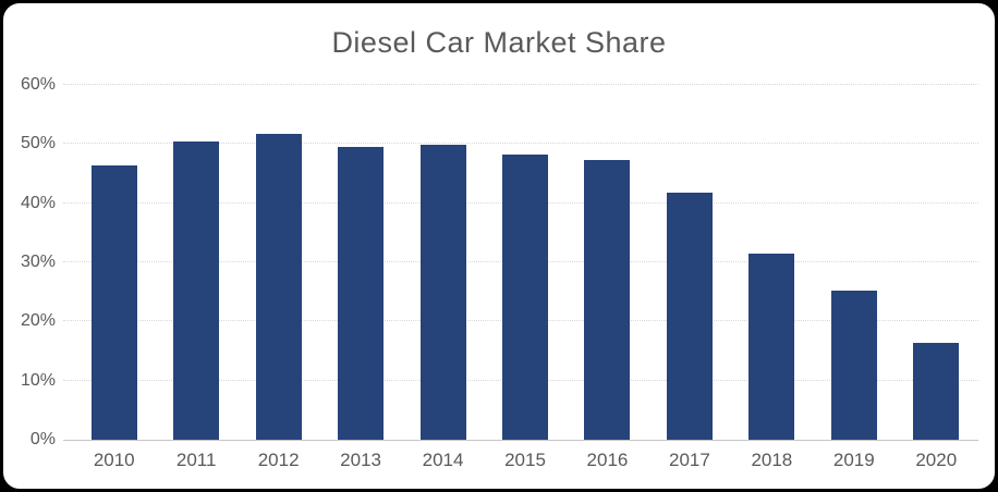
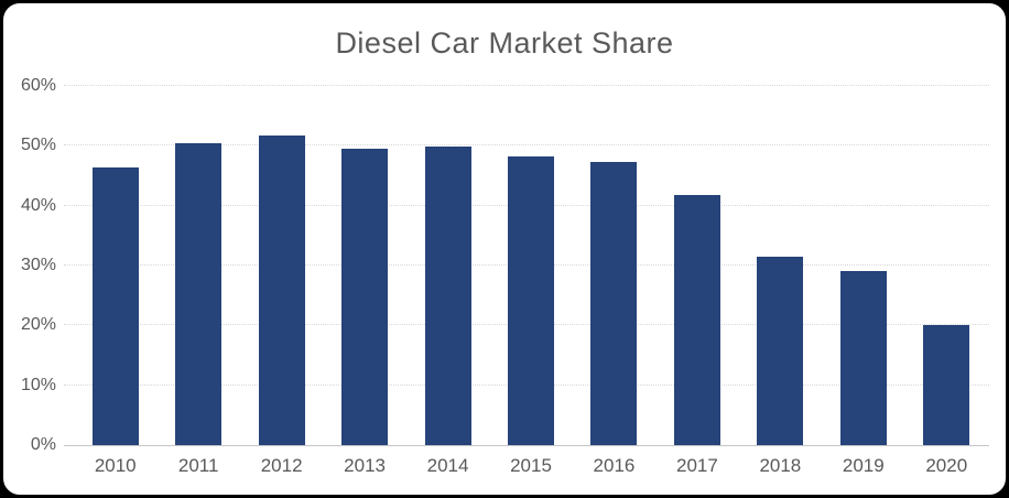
2019: 25% -> 29%
2020: 16% -> 20%
